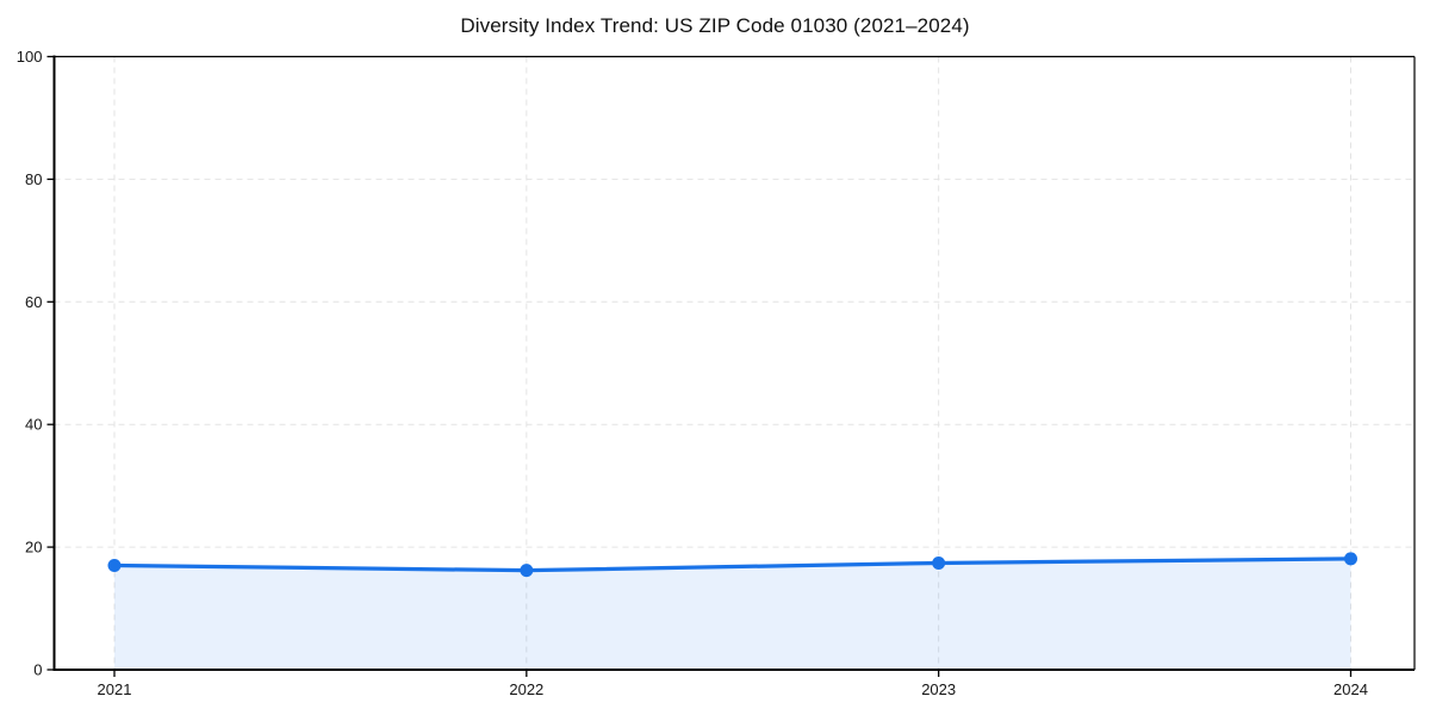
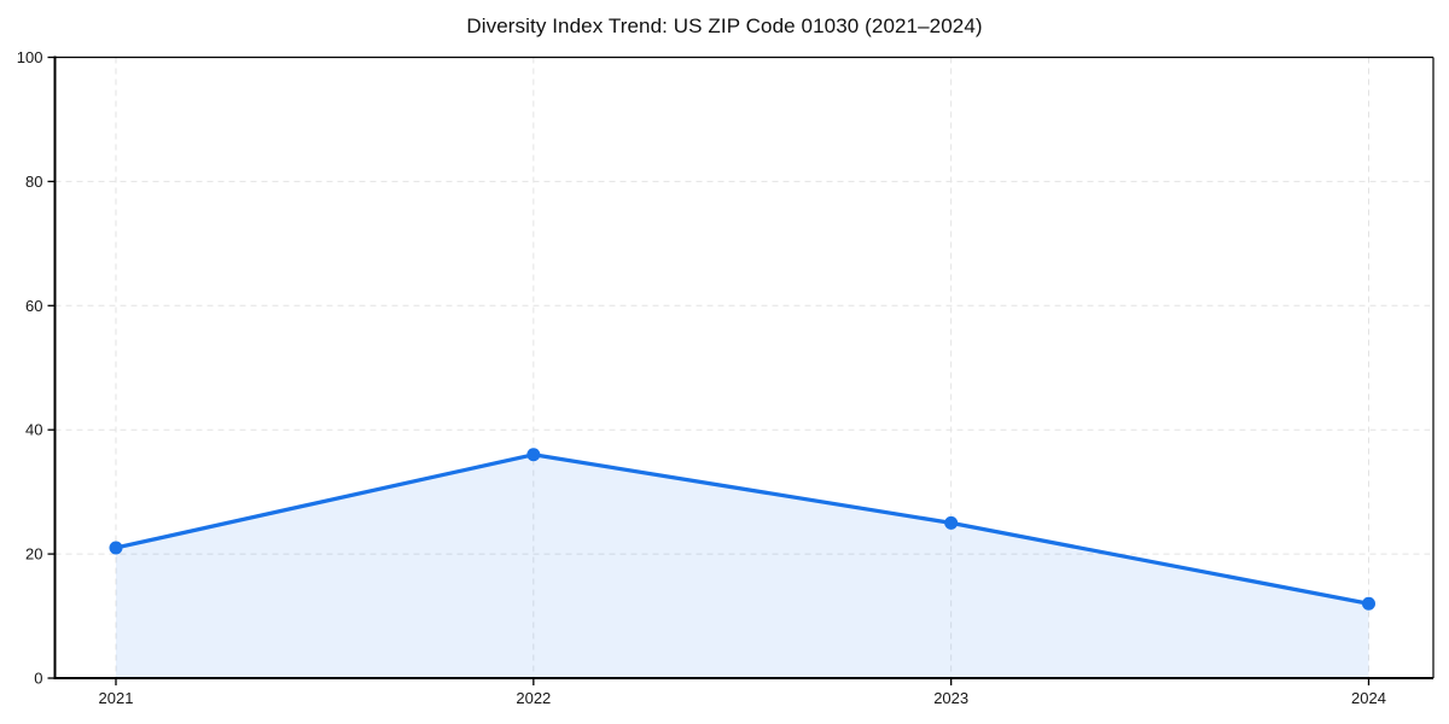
2021: 17 -> 21
2022: 16 -> 36
2023: 17 -> 25
2024: 18 -> 12
